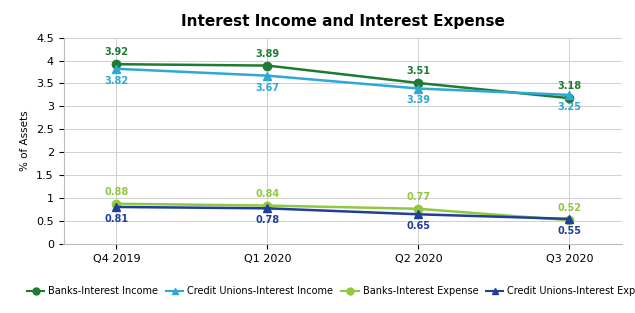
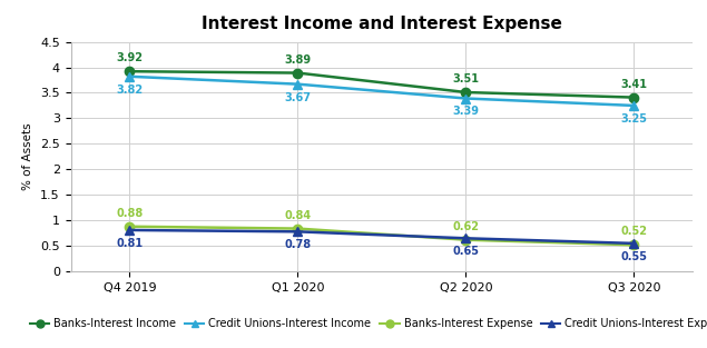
Banks-Interest Expense/Q2 2020: 0.77 -> 0.62
Banks-Interest Income/Q3 2020: 3.18 -> 3.41
